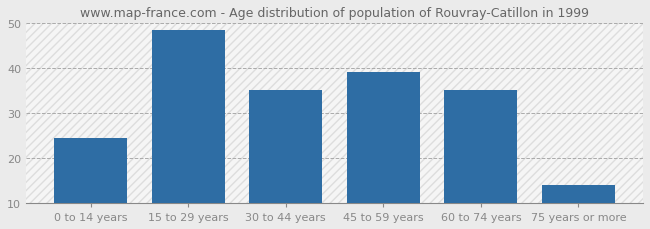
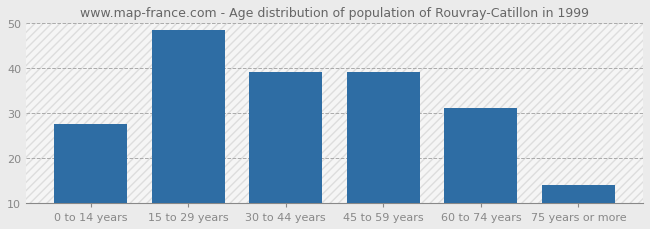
0 to 14 years: 24.5 -> 27.5
30 to 44 years: 35.0 -> 39.0
60 to 74 years: 35.0 -> 31.0
